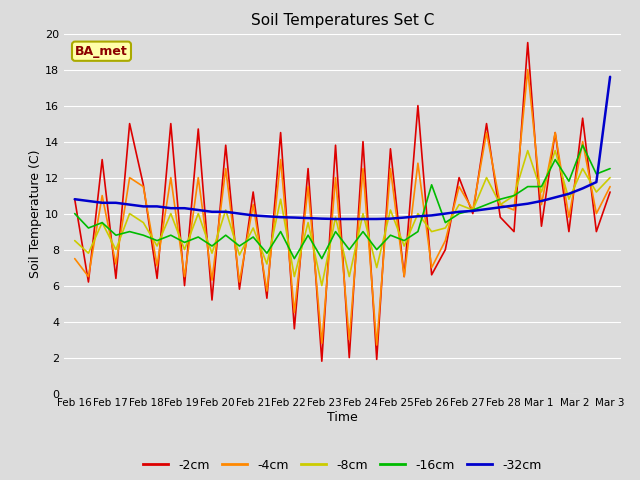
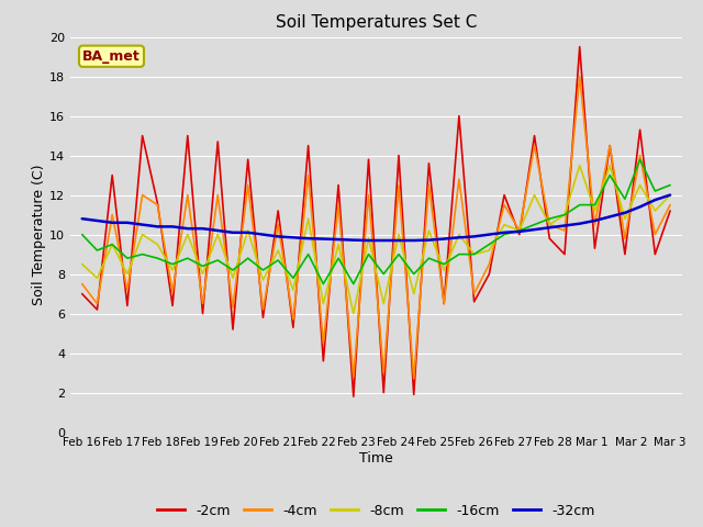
-2cm/Feb 16: 10.8 -> 7.0
-16cm/Feb 26: 11.6 -> 9.0
-32cm/Mar 3: 17.6 -> 12.0
